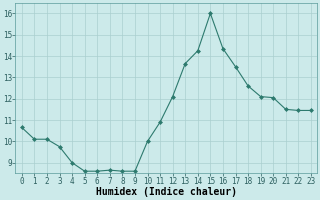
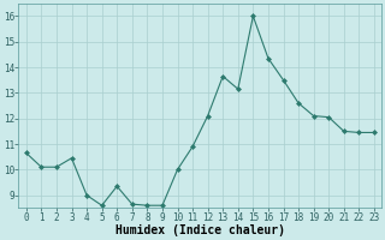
3: 9.75 -> 10.45
6: 8.60 -> 9.35
14: 14.25 -> 13.15
